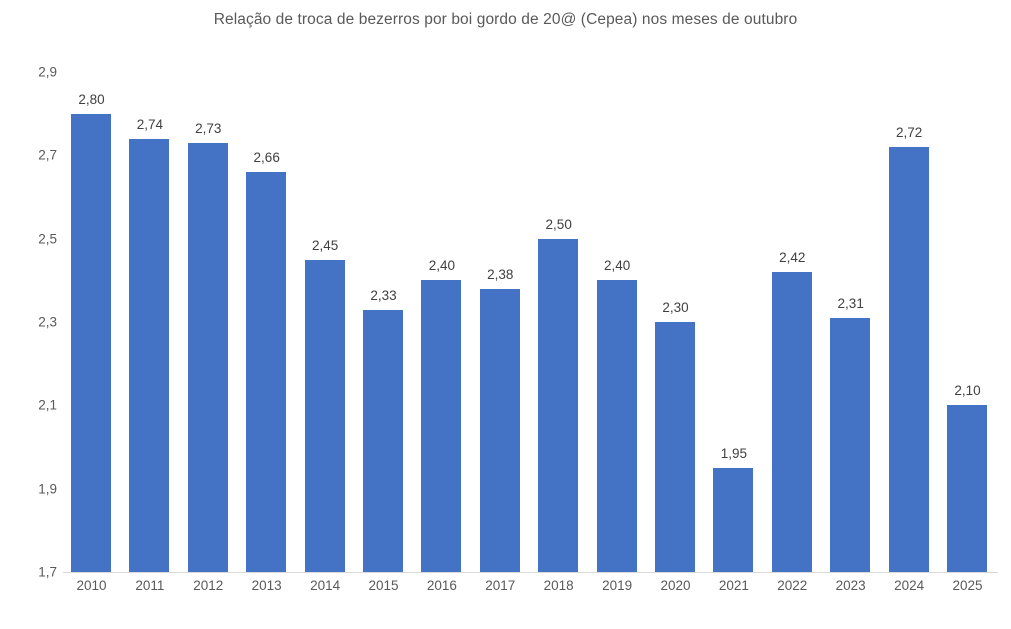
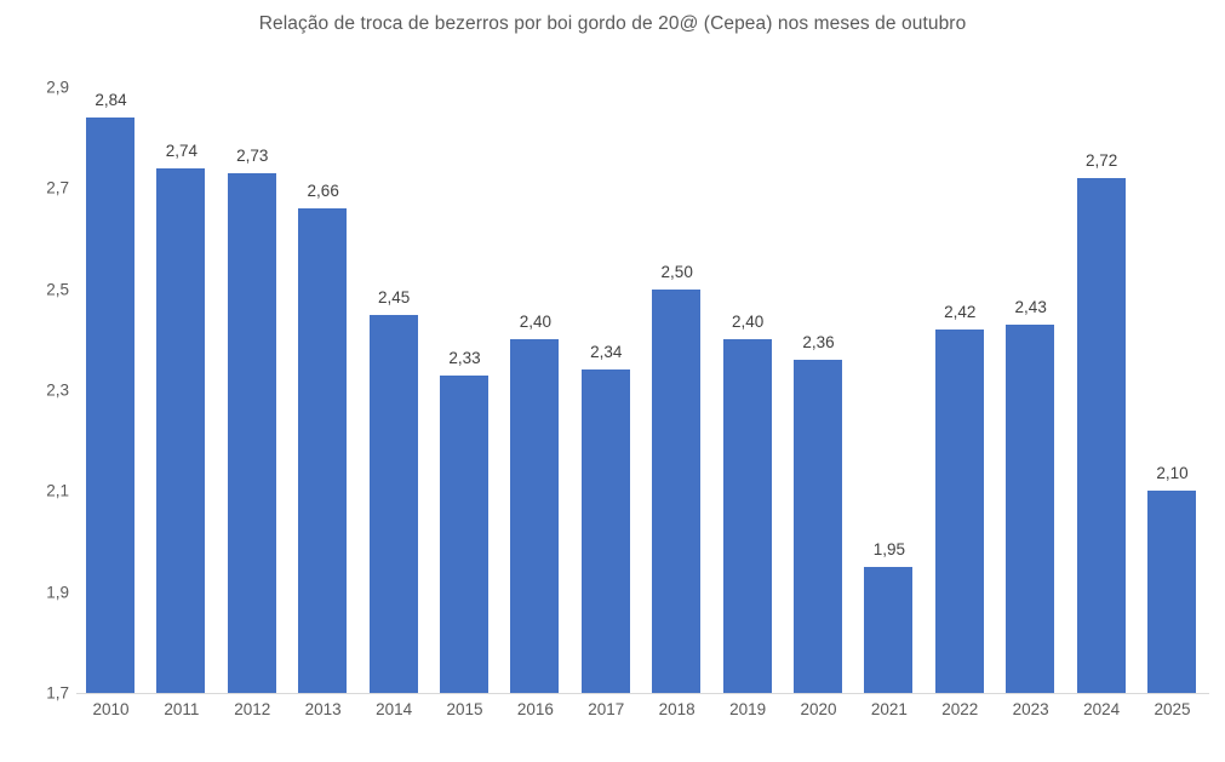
2010: 2,80 -> 2,84
2017: 2,38 -> 2,34
2020: 2,30 -> 2,36
2023: 2,31 -> 2,43
